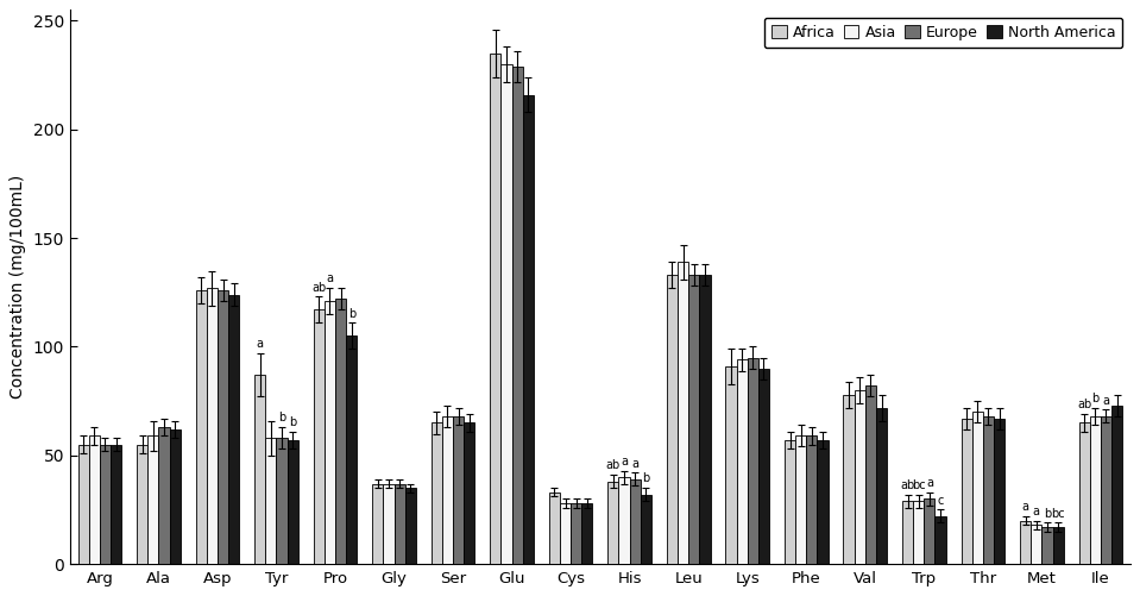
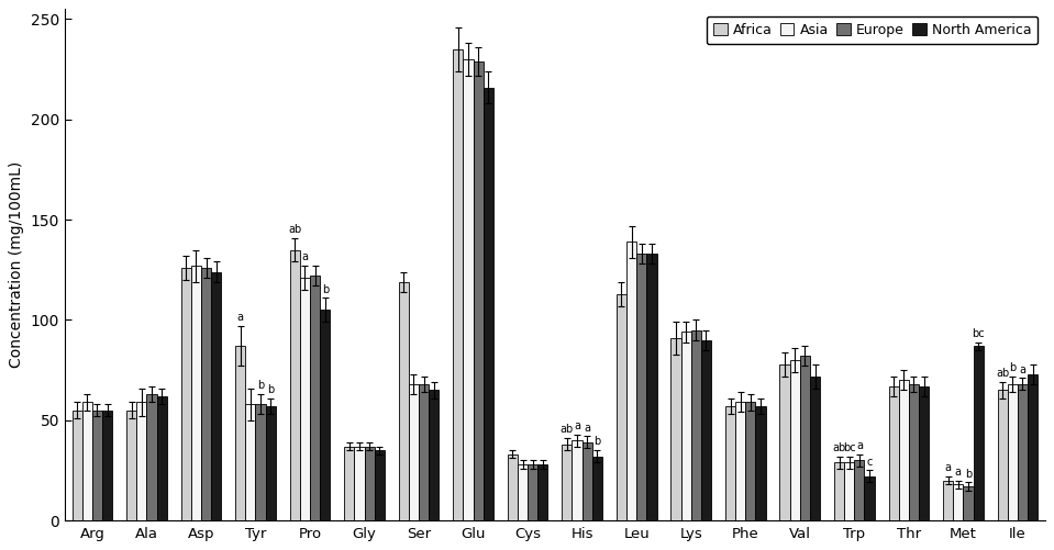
Africa/Pro: 117 -> 135
Africa/Ser: 65 -> 119
Africa/Leu: 133 -> 113
North America/Met: 17 -> 87
